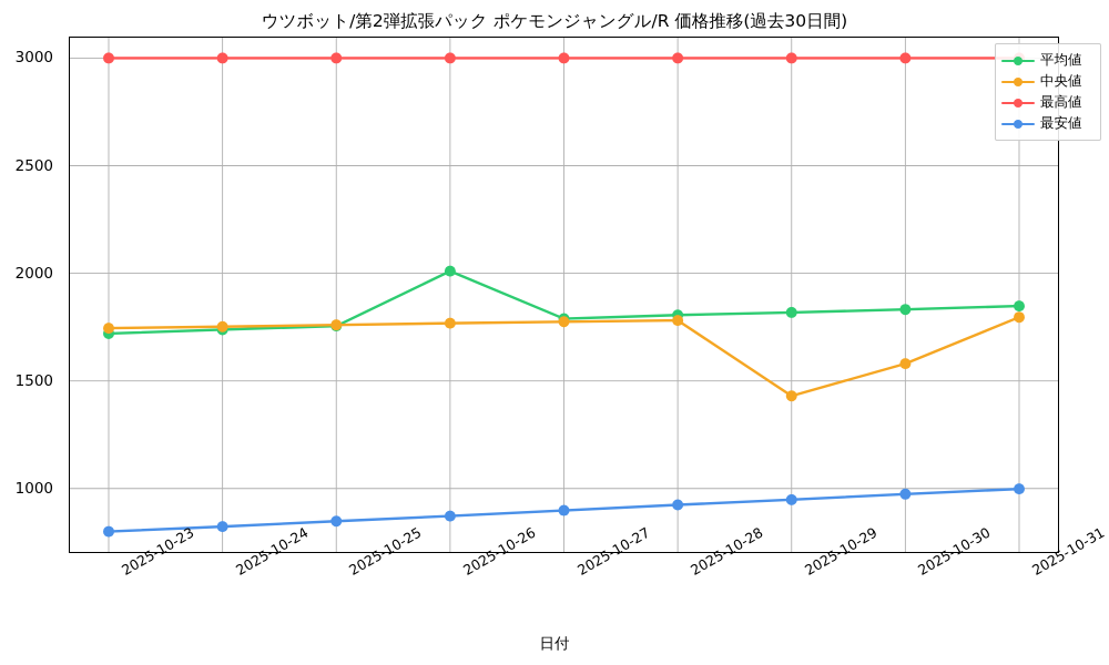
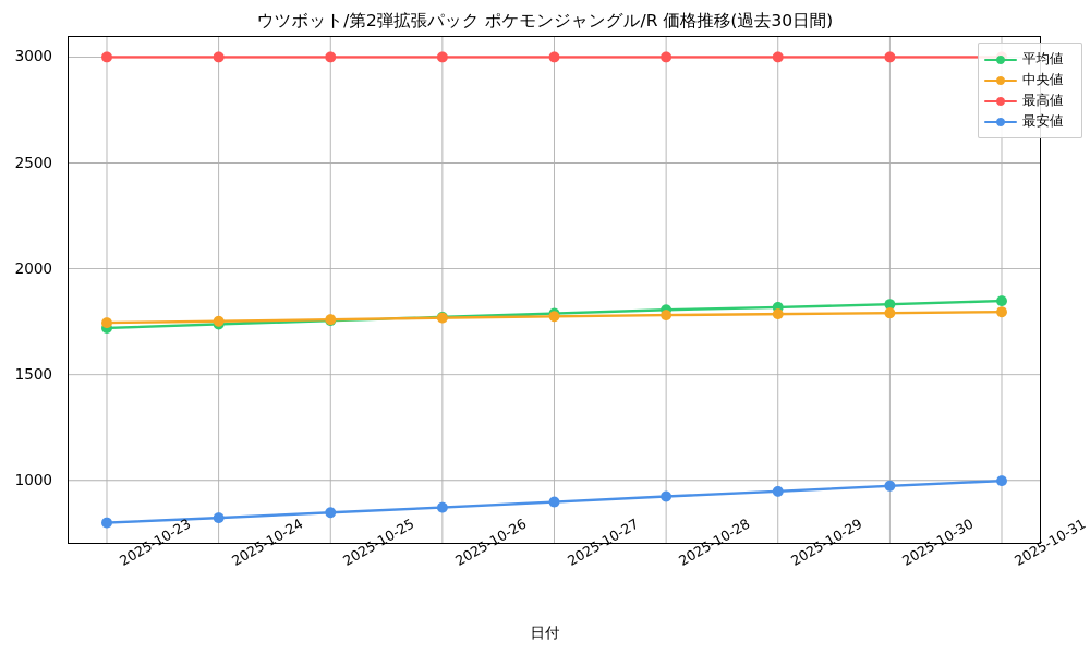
平均値/2025-10-26: 2010 -> 1770
中央値/2025-10-29: 1430 -> 1790
中央値/2025-10-30: 1580 -> 1790
